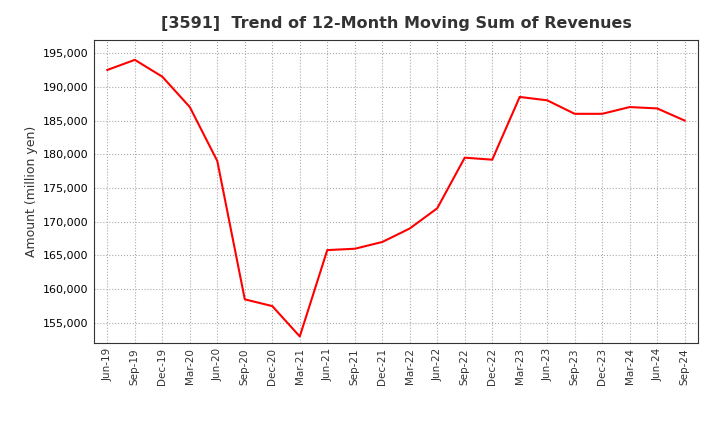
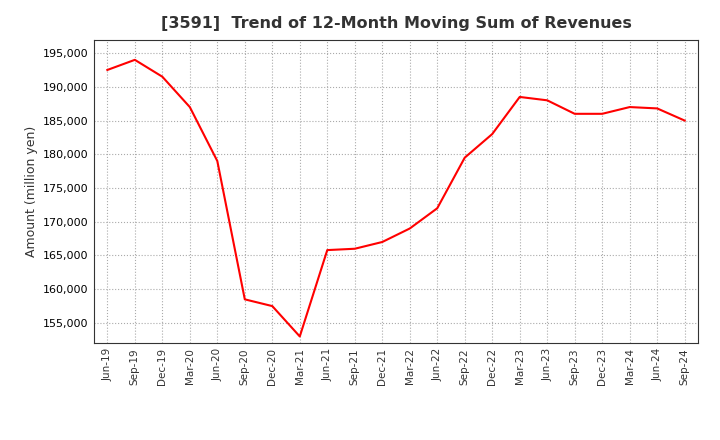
Dec-22: 179,200 -> 183,000
